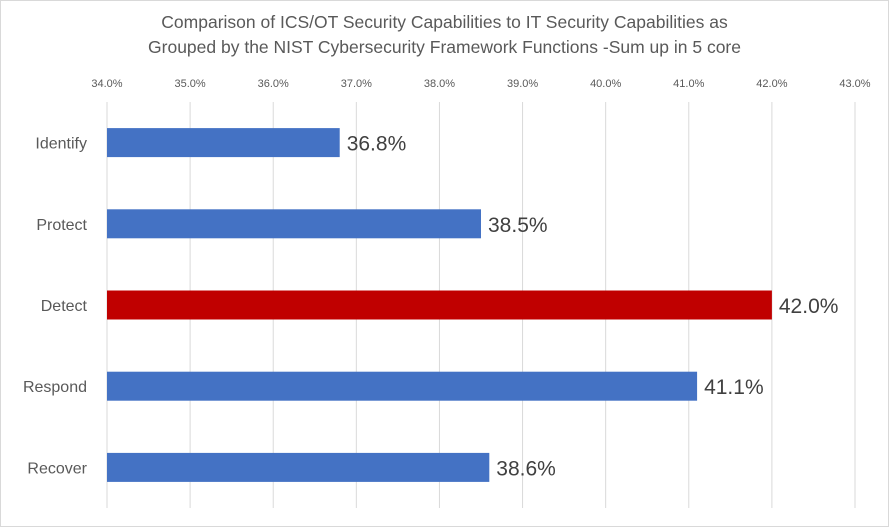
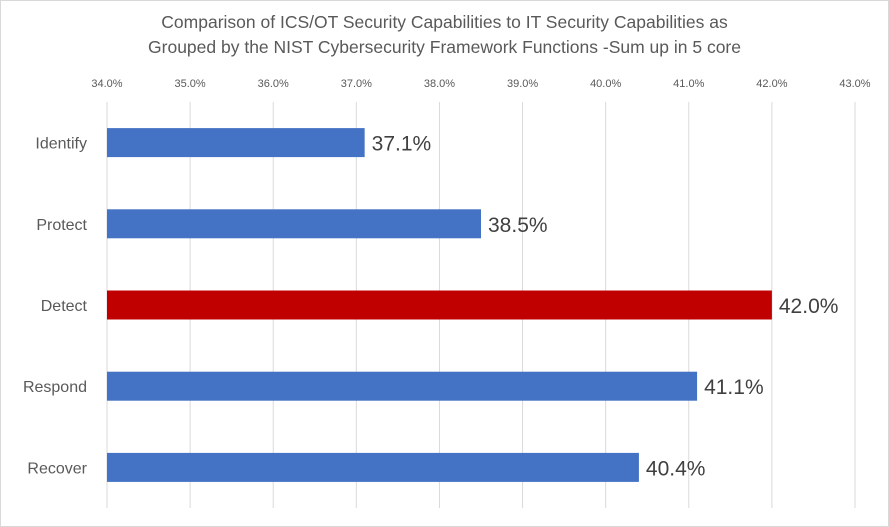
Identify: 36.8% -> 37.1%
Recover: 38.6% -> 40.4%
